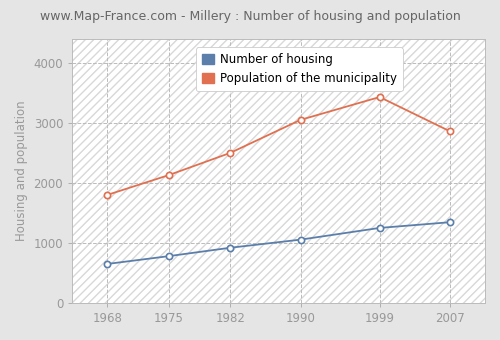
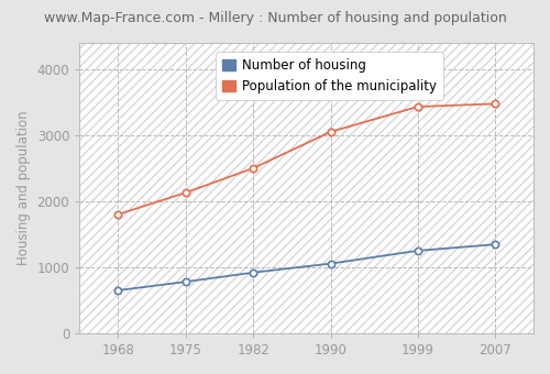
Population of the municipality/2007: 2860 -> 3480
